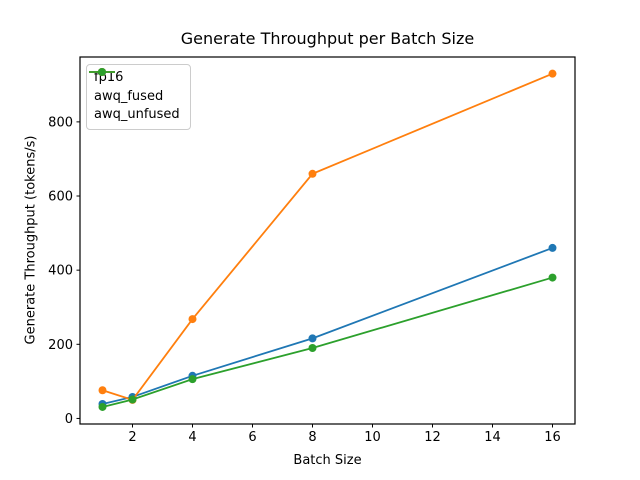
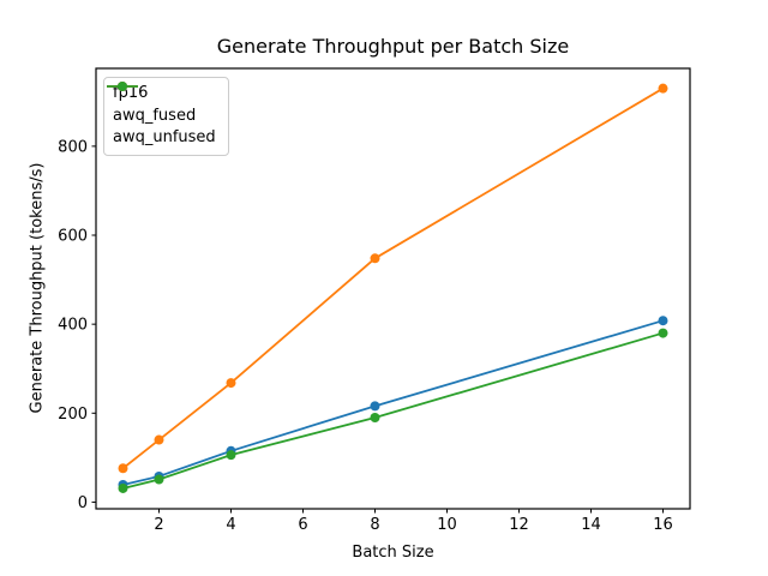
awq_fused/2: 50 -> 140
awq_fused/8: 660 -> 550
fp16/16: 460 -> 410
